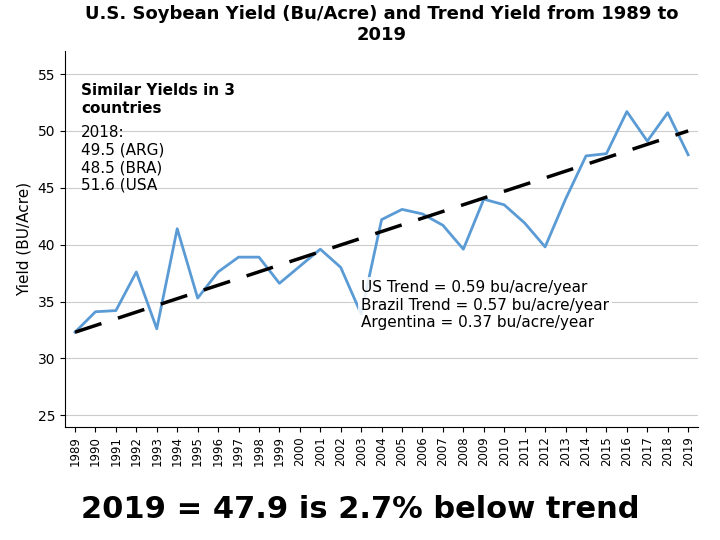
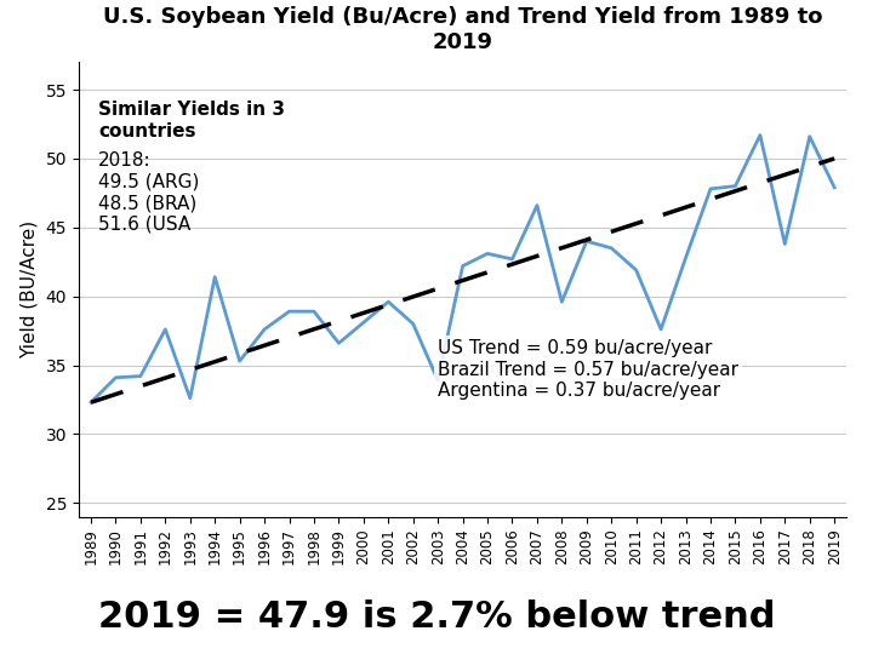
2007: 41.7 -> 46.6
2012: 39.8 -> 37.6
2013: 44.0 -> 42.8
2017: 49.1 -> 43.8
